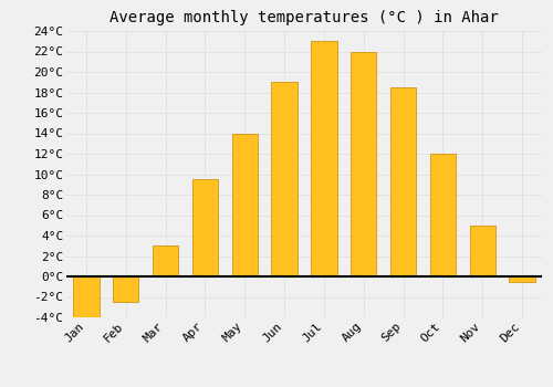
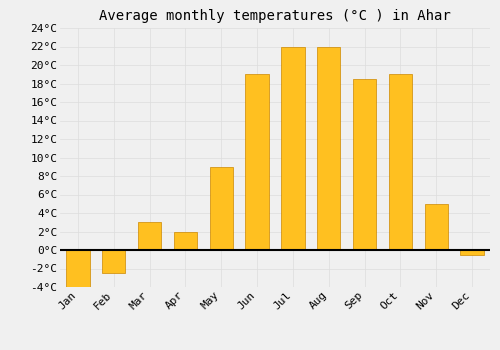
Apr: 9.5°C -> 2.0°C
May: 14.0°C -> 9.0°C
Jul: 23.0°C -> 22.0°C
Oct: 12.0°C -> 19.0°C
